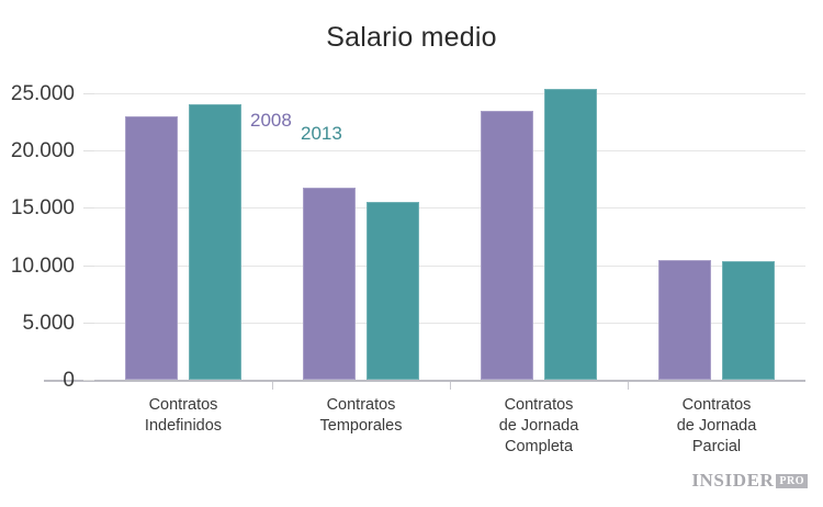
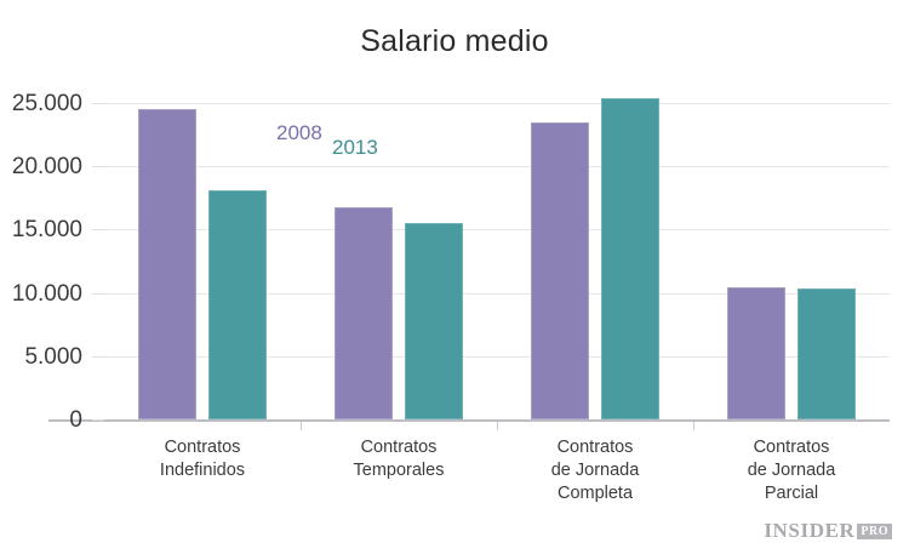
2008/Contratos Indefinidos: 23000 -> 24500
2013/Contratos Indefinidos: 24000 -> 18100
